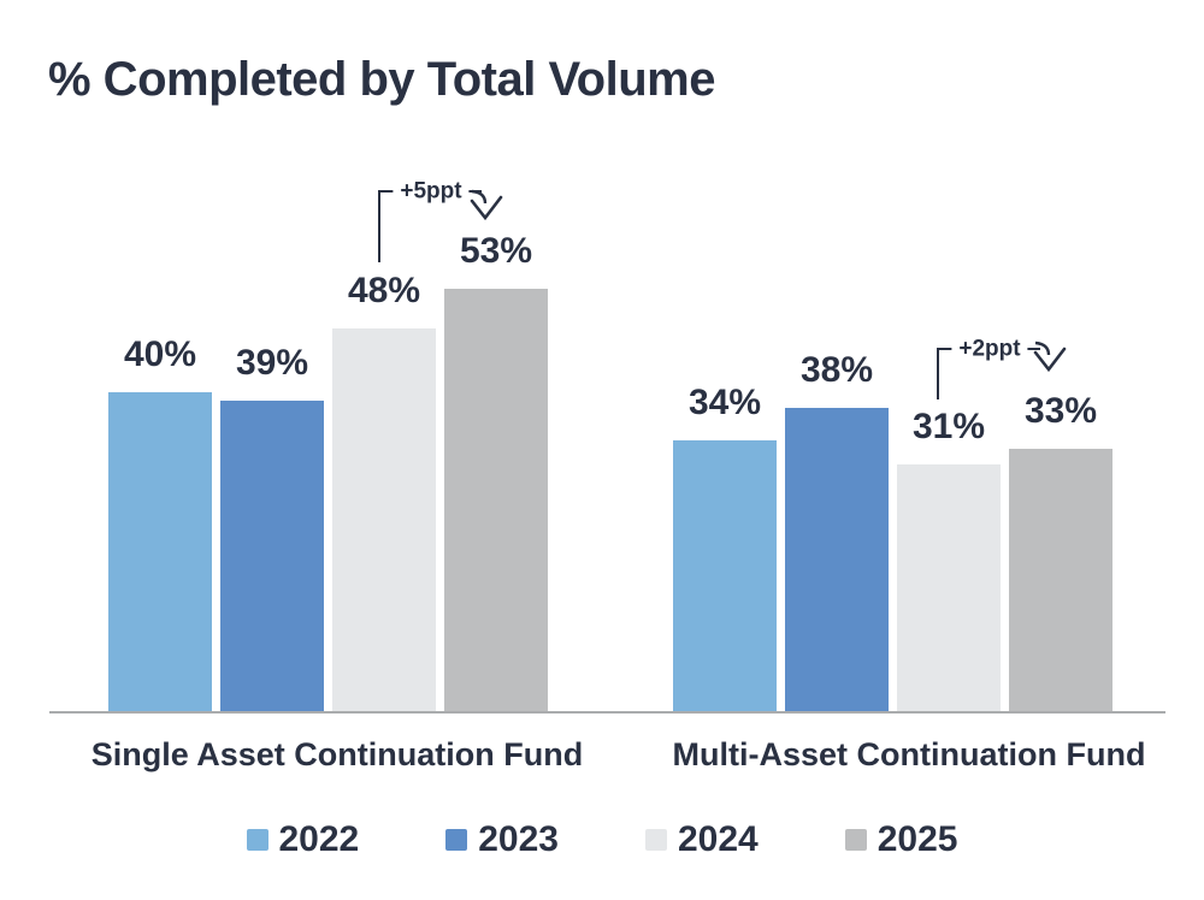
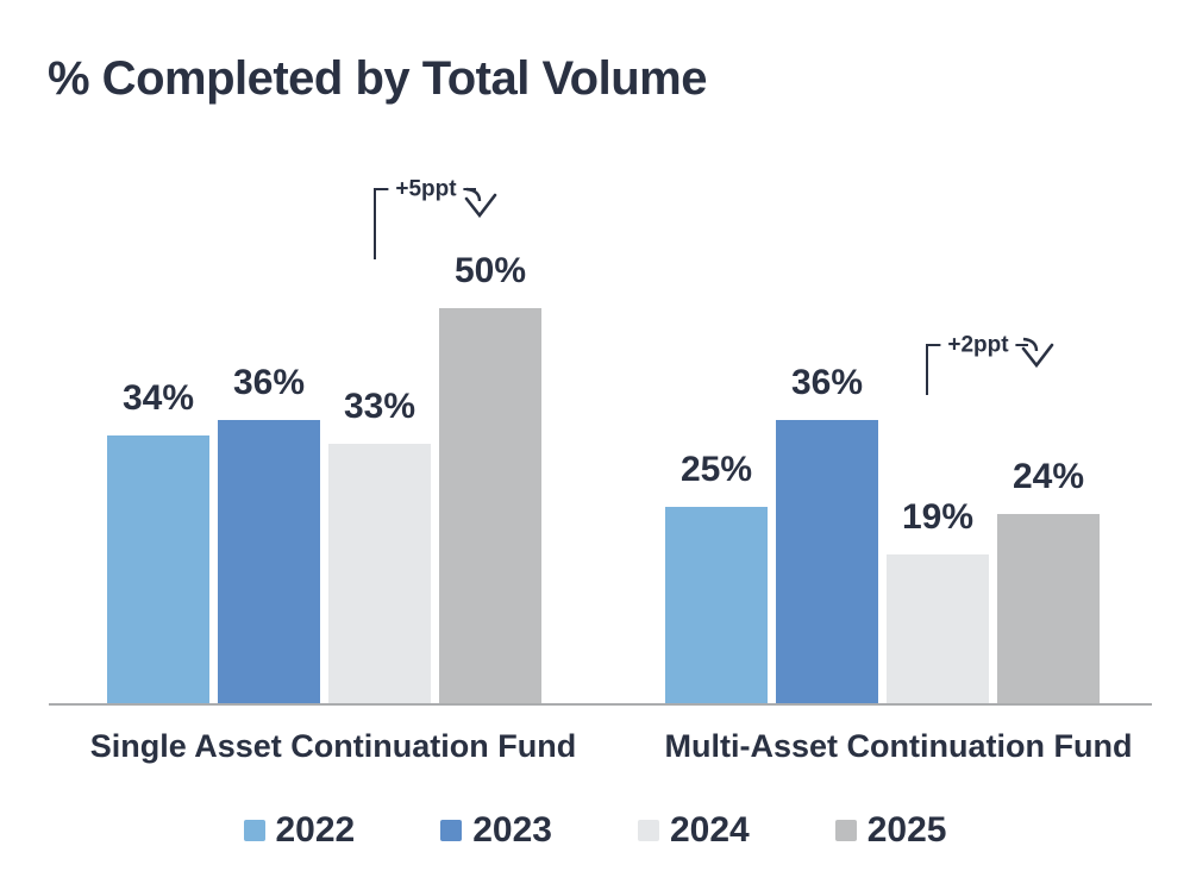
2022/Single Asset Continuation Fund: 40% -> 34%
2023/Single Asset Continuation Fund: 39% -> 36%
2024/Single Asset Continuation Fund: 48% -> 33%
2025/Single Asset Continuation Fund: 53% -> 50%
2022/Multi-Asset Continuation Fund: 34% -> 25%
2023/Multi-Asset Continuation Fund: 38% -> 36%
2024/Multi-Asset Continuation Fund: 31% -> 19%
2025/Multi-Asset Continuation Fund: 33% -> 24%
